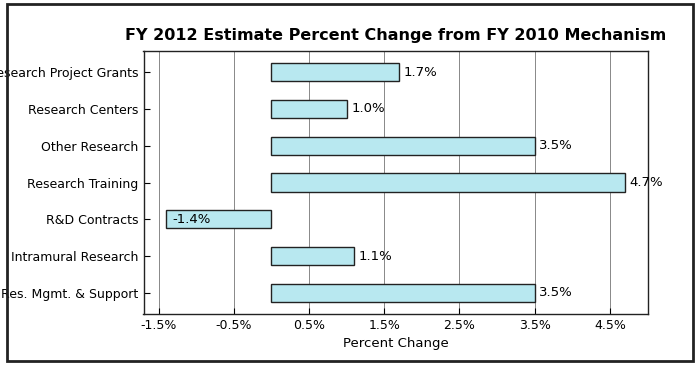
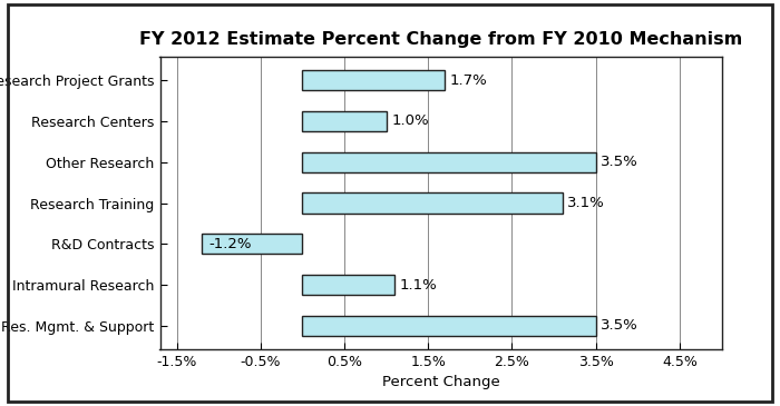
Research Training: 4.7% -> 3.1%
R&D Contracts: -1.4% -> -1.2%
